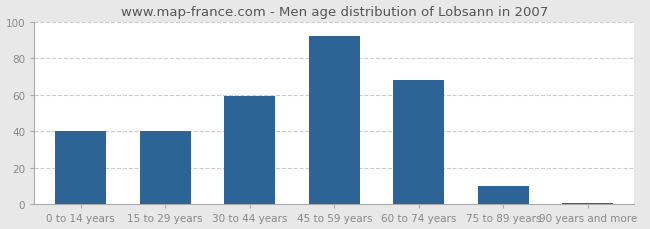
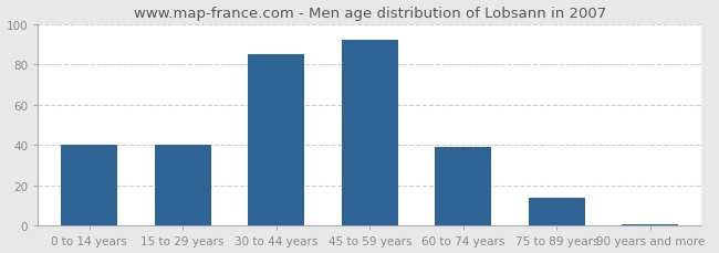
30 to 44 years: 59 -> 85
60 to 74 years: 68 -> 39
75 to 89 years: 10 -> 14
